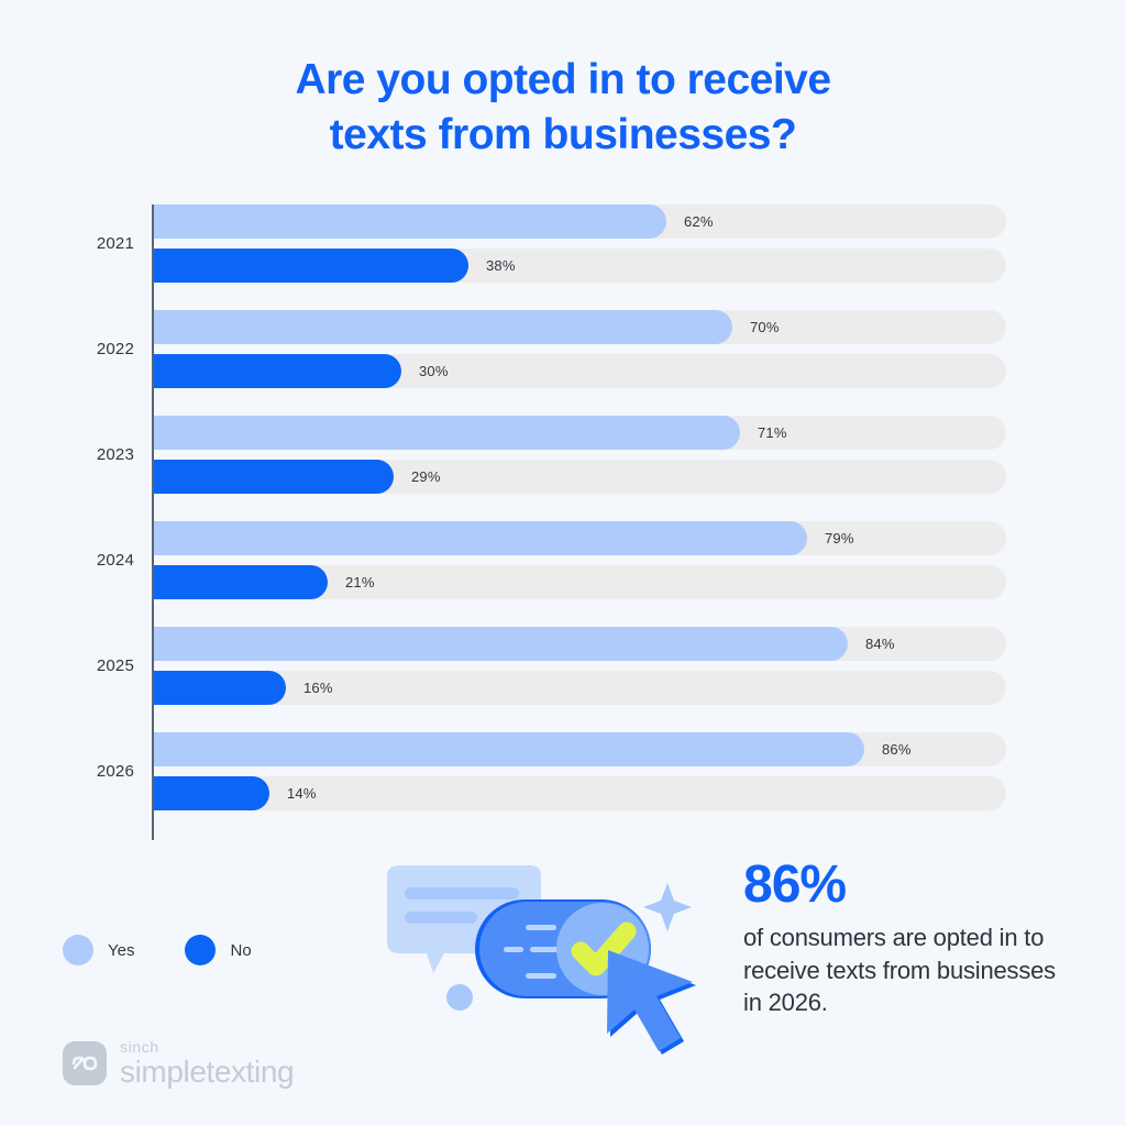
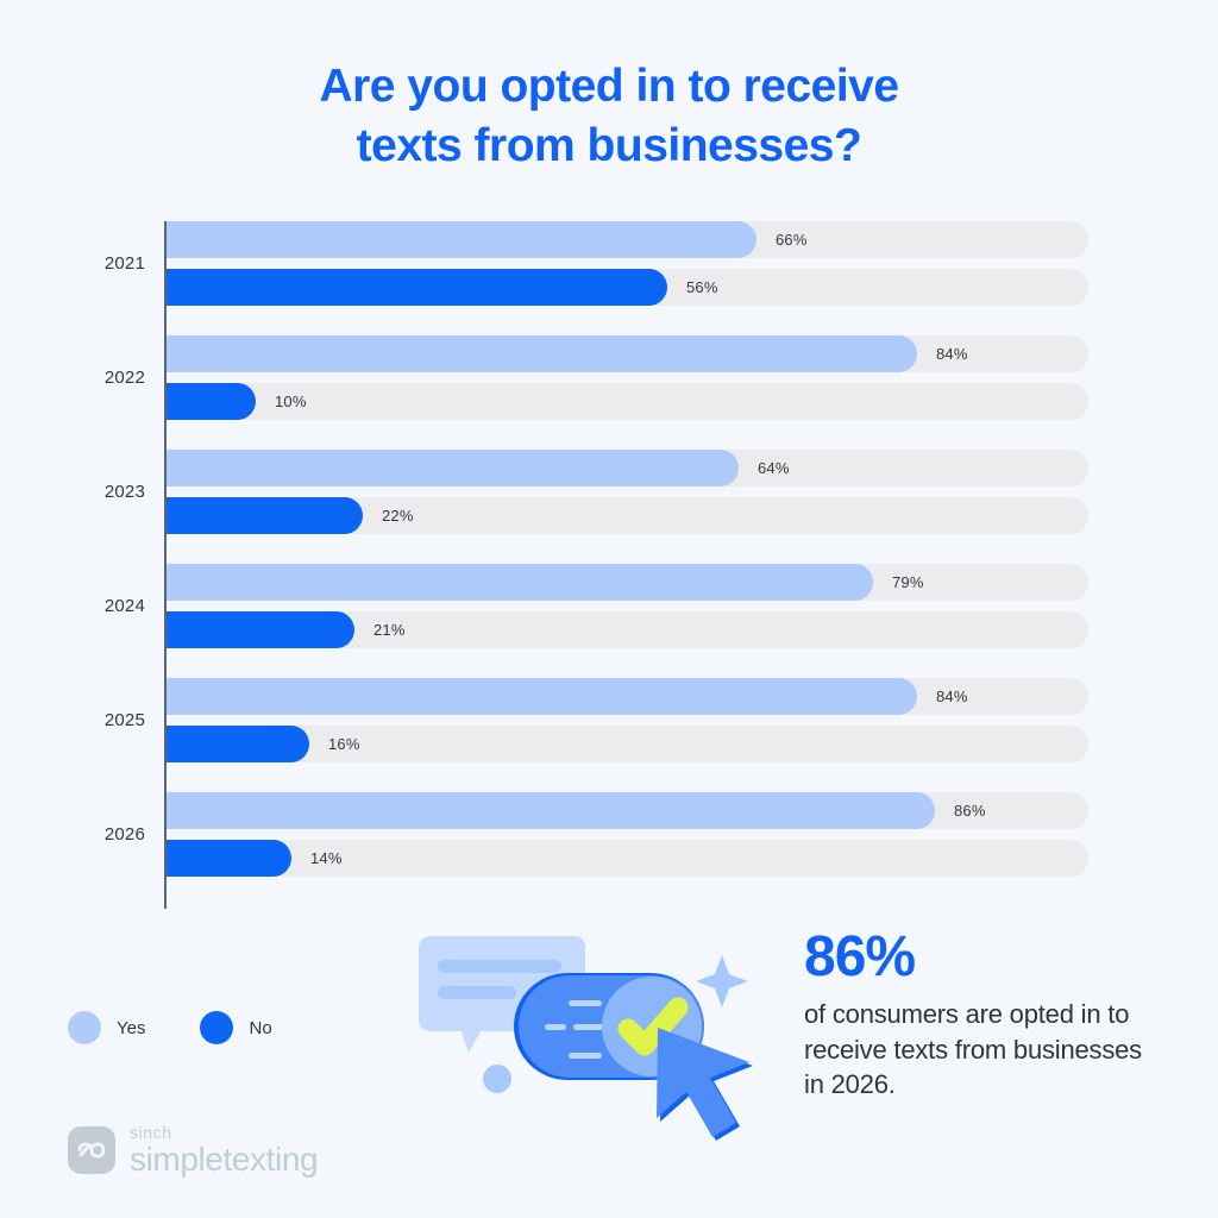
Yes/2021: 62% -> 66%
No/2021: 38% -> 56%
Yes/2022: 70% -> 84%
No/2022: 30% -> 10%
Yes/2023: 71% -> 64%
No/2023: 29% -> 22%
